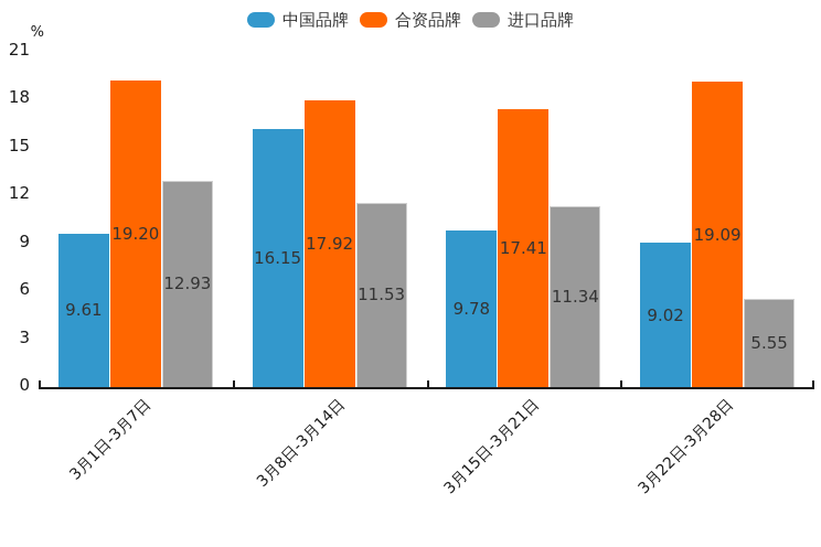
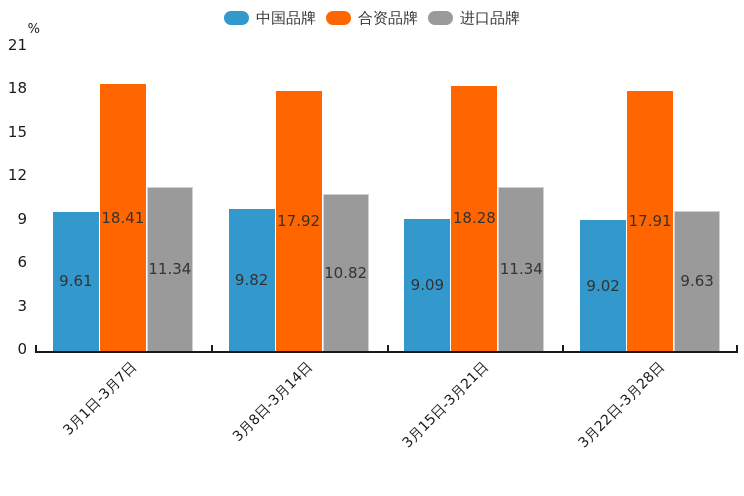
合资品牌/3月1日-3月7日: 19.20 -> 18.41
进口品牌/3月1日-3月7日: 12.93 -> 11.34
中国品牌/3月8日-3月14日: 16.15 -> 9.82
进口品牌/3月8日-3月14日: 11.53 -> 10.82
中国品牌/3月15日-3月21日: 9.78 -> 9.09
合资品牌/3月15日-3月21日: 17.41 -> 18.28
合资品牌/3月22日-3月28日: 19.09 -> 17.91
进口品牌/3月22日-3月28日: 5.55 -> 9.63
